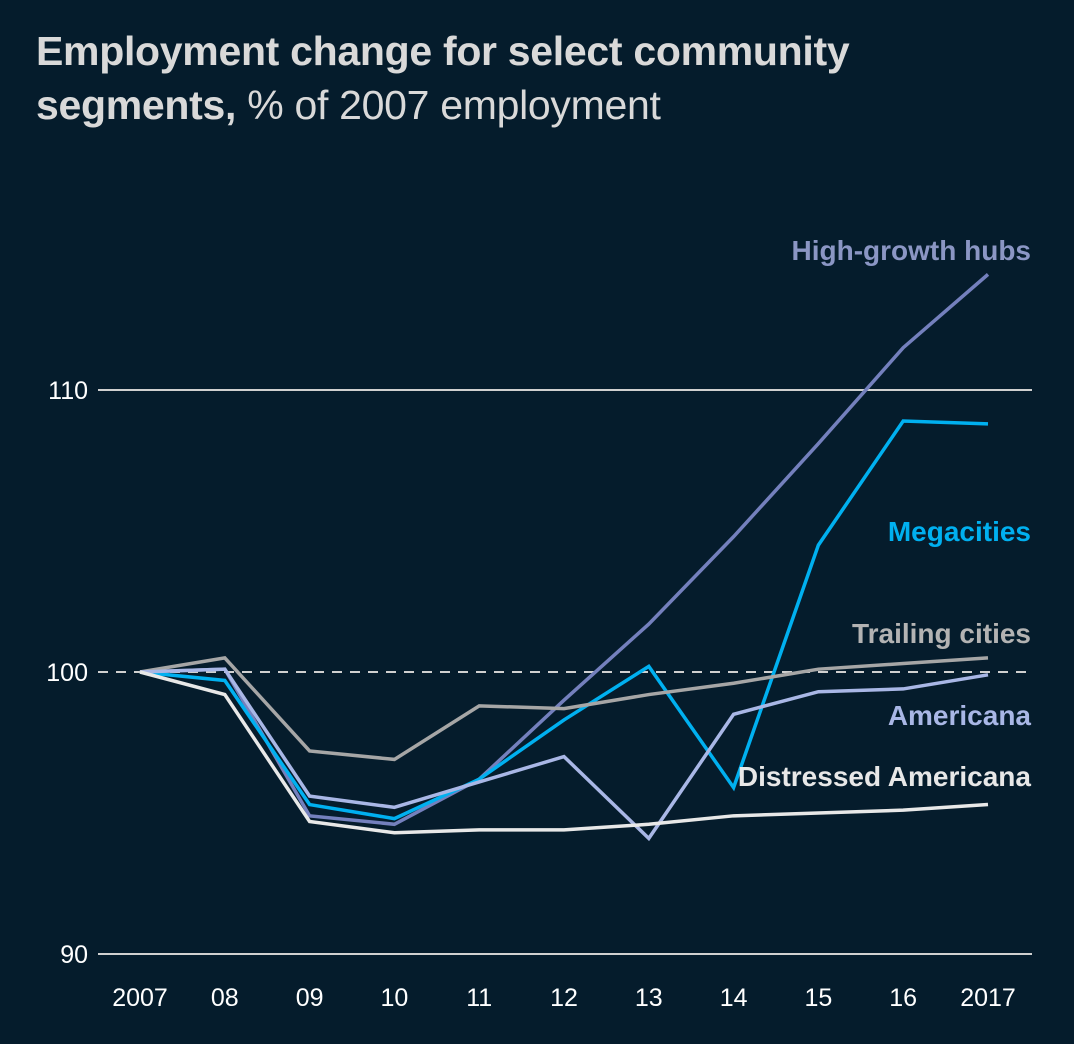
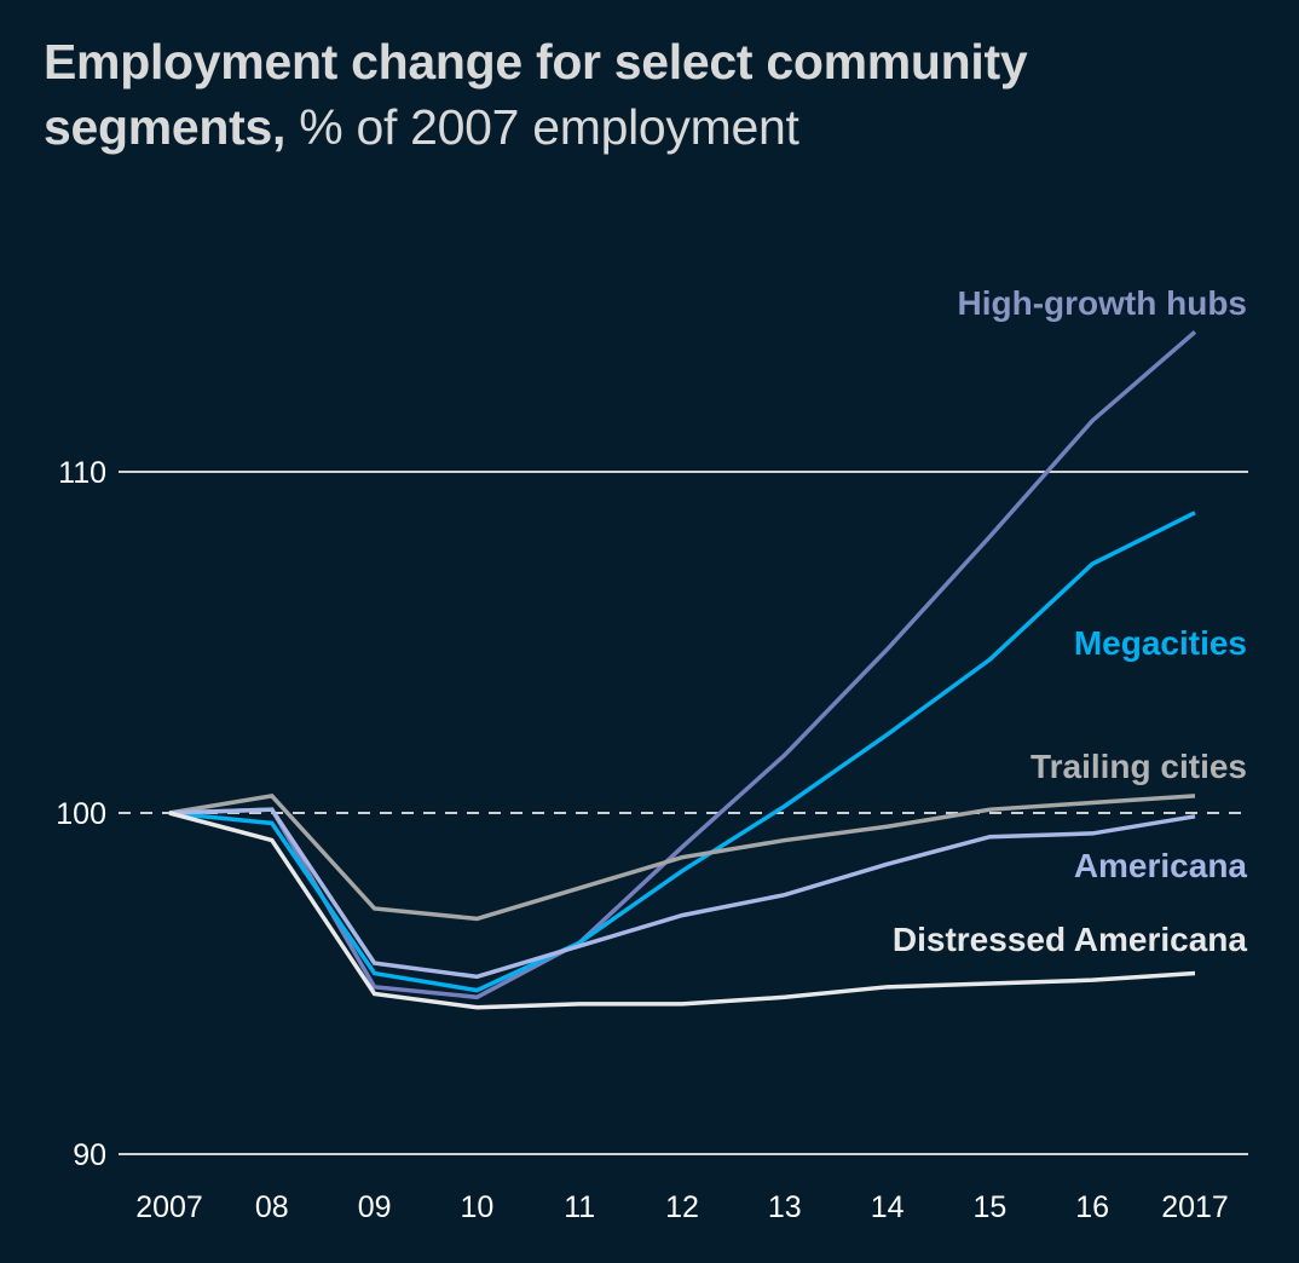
Trailing cities/11: 98.8 -> 97.8
Americana/13: 94.1 -> 97.6
Megacities/14: 95.9 -> 102.3
Megacities/16: 108.9 -> 107.3
